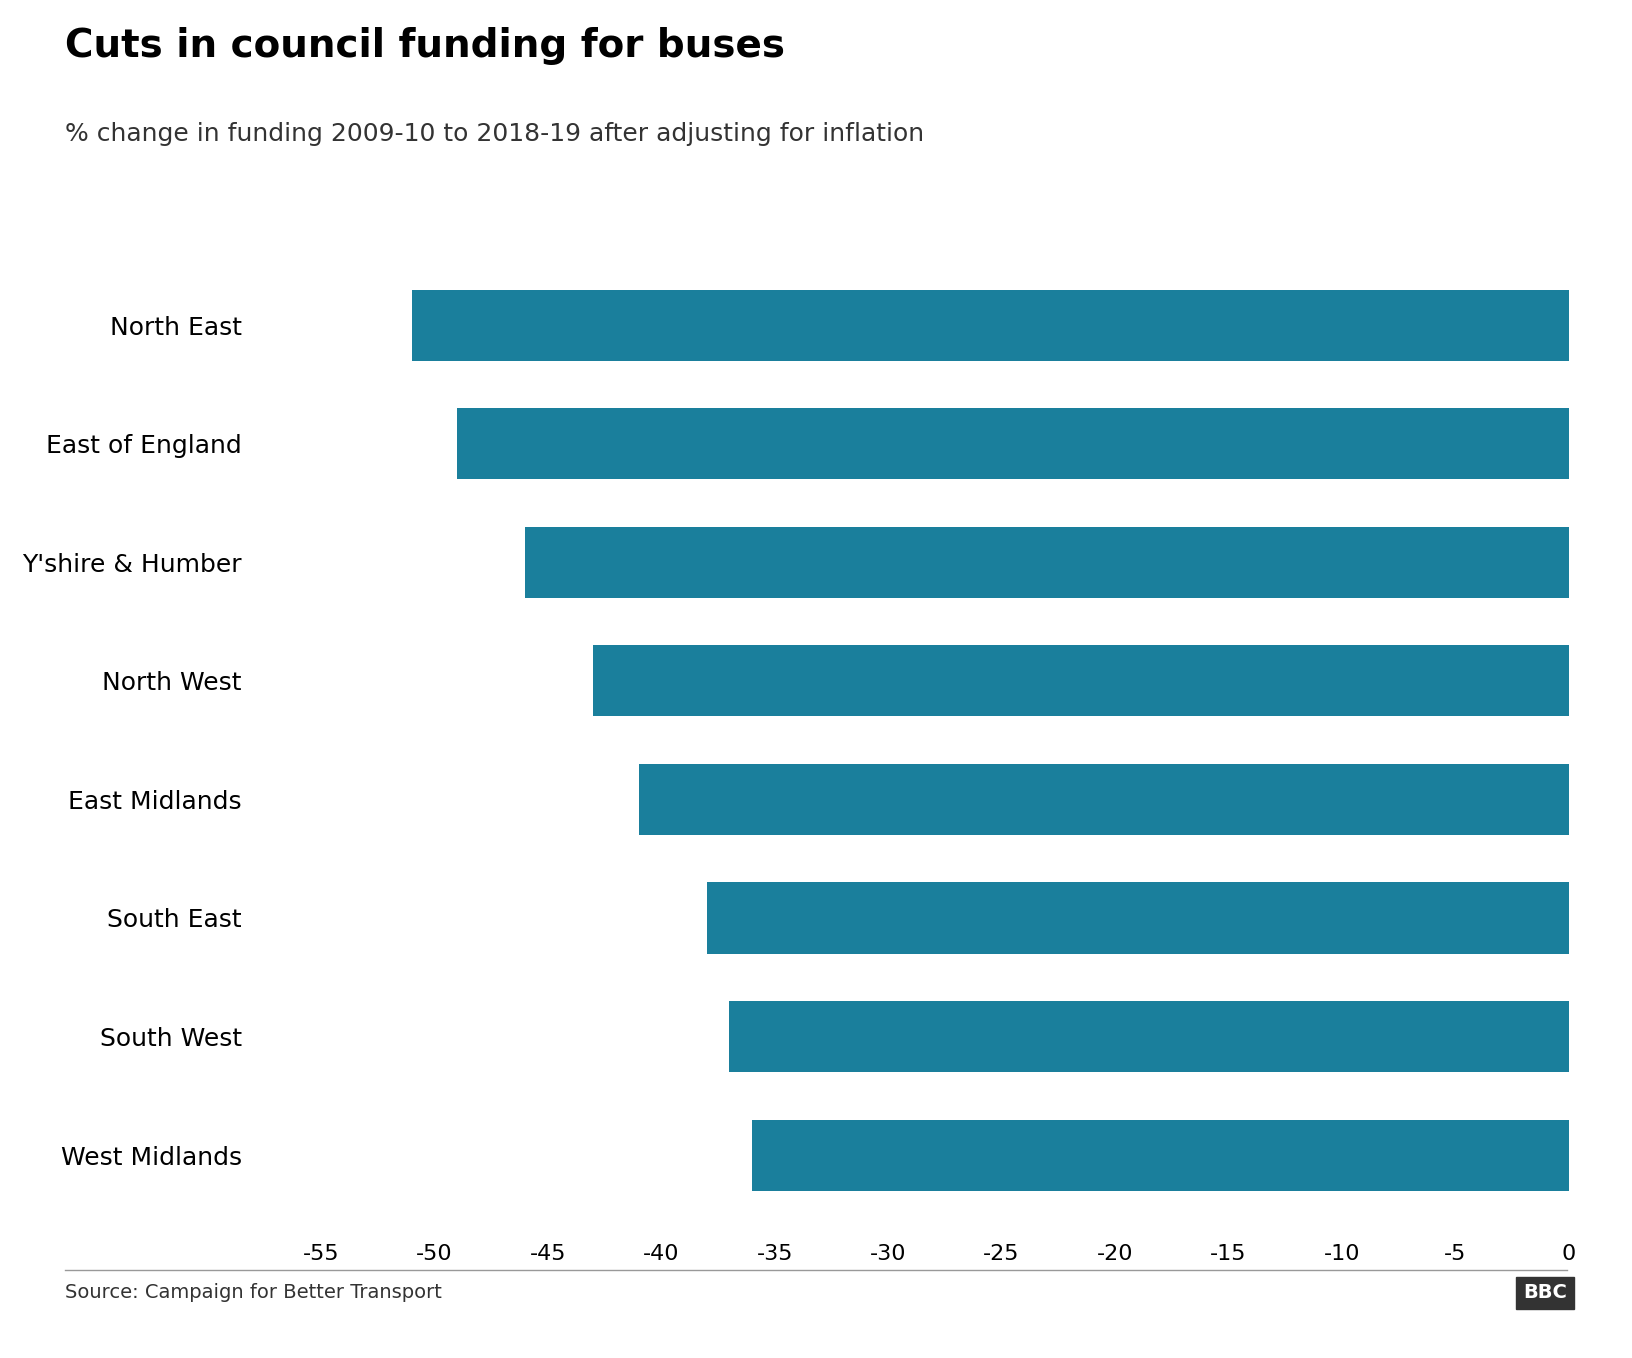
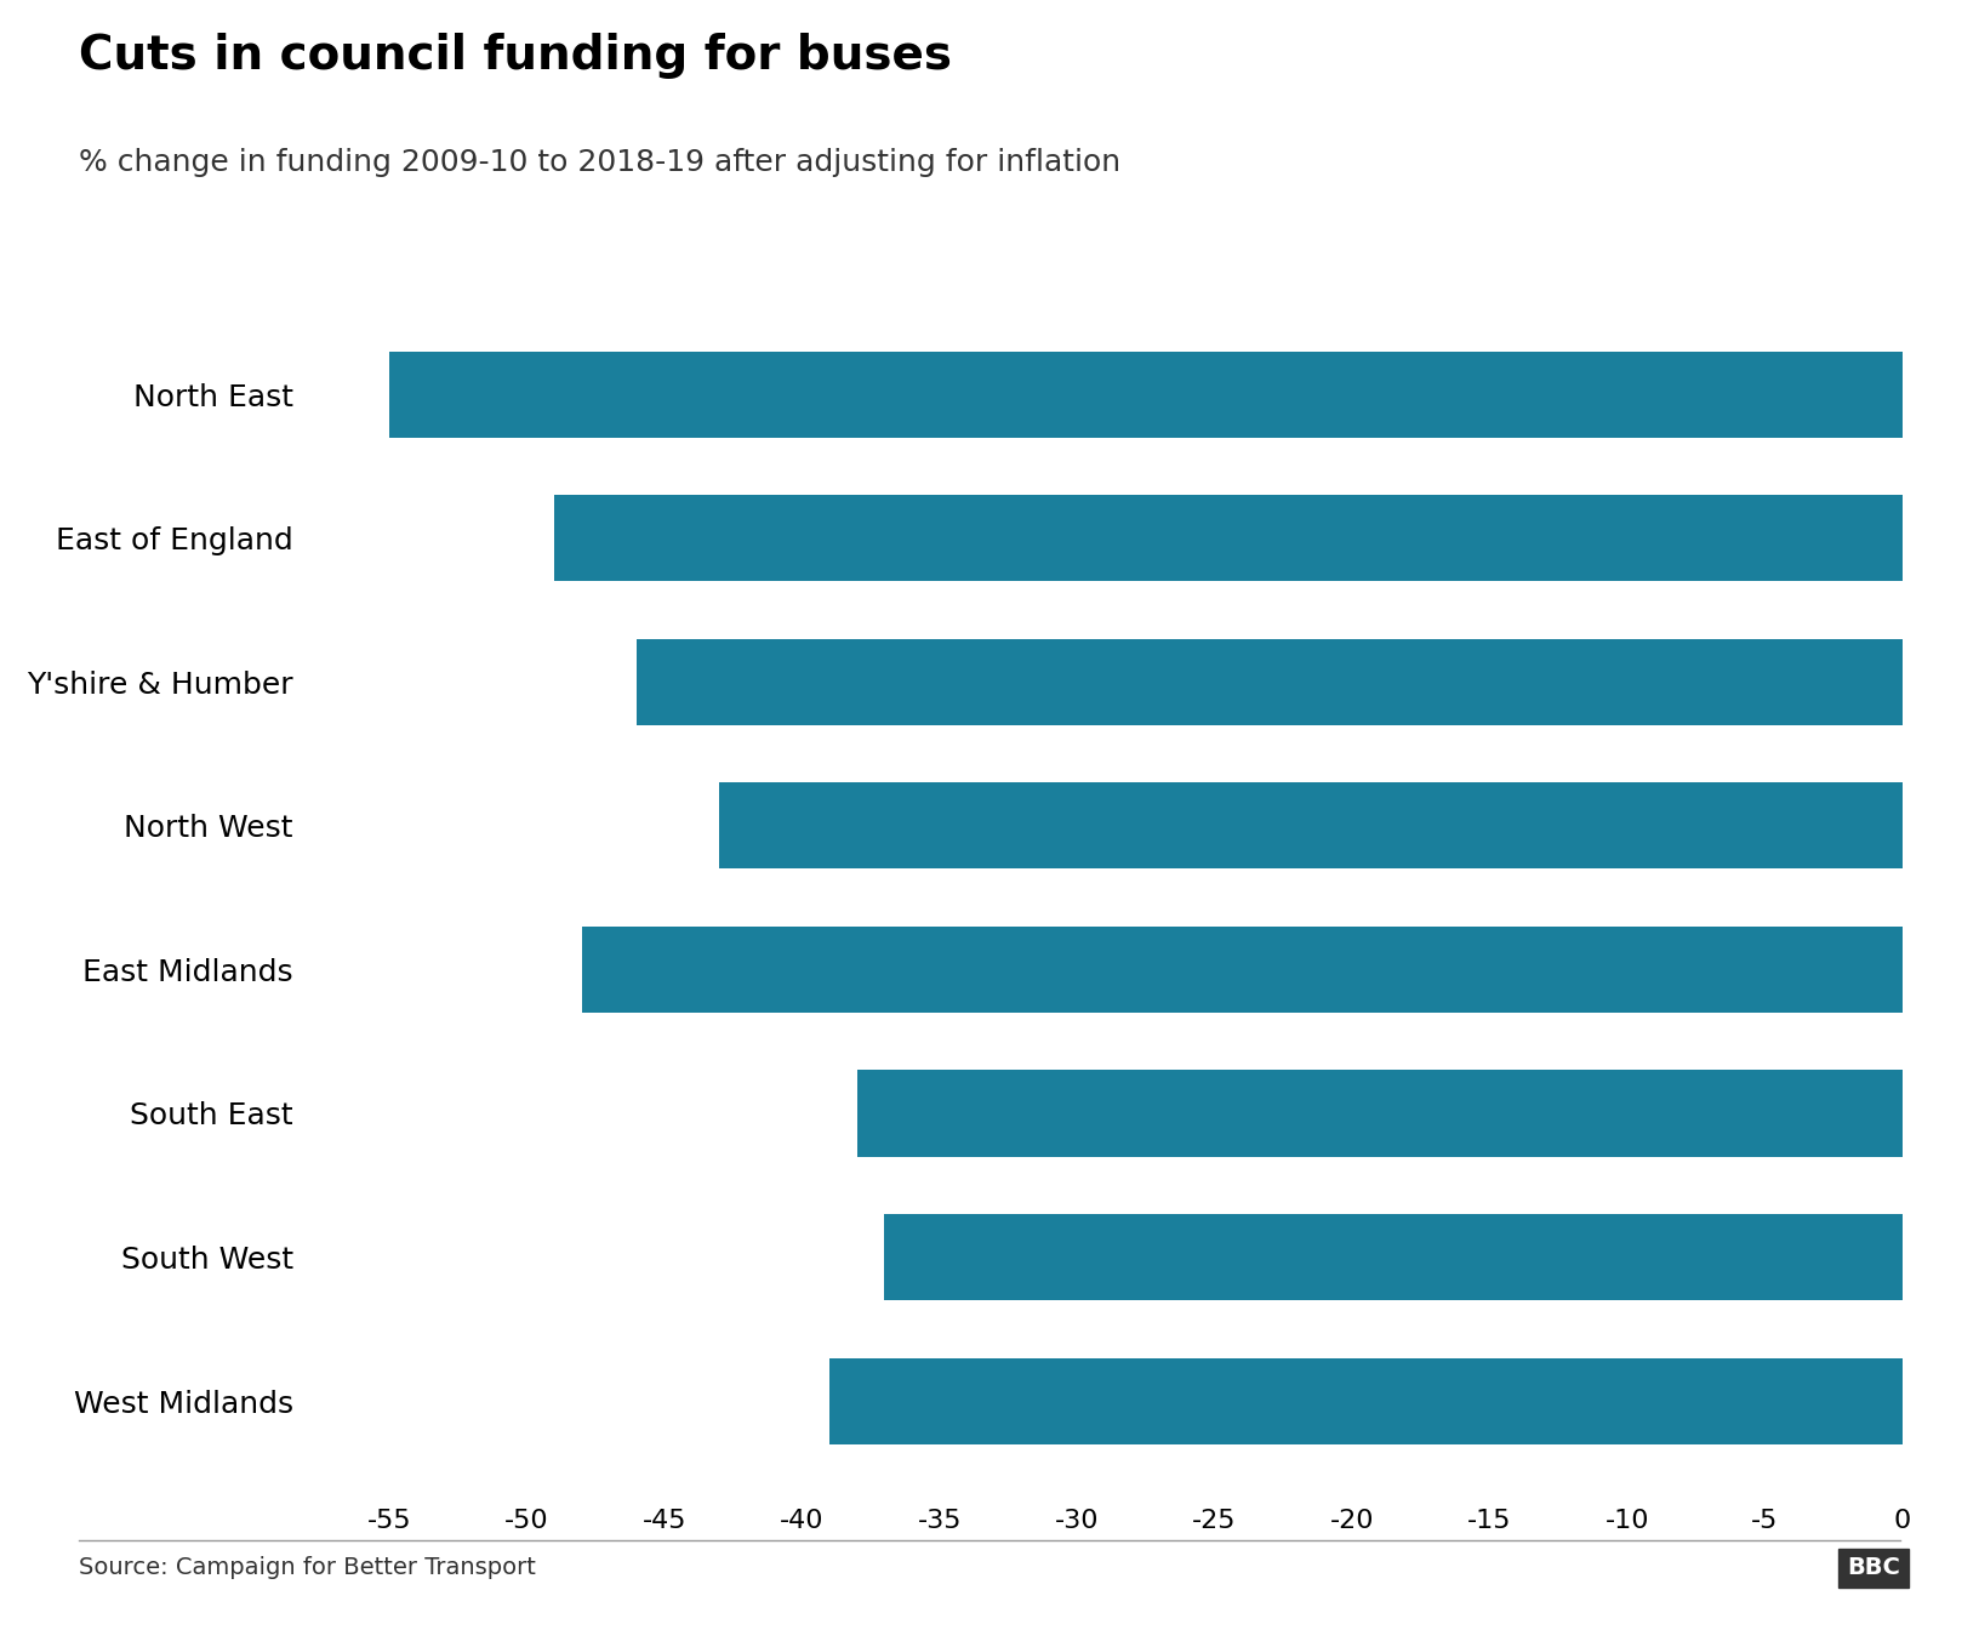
North East: -51 -> -55
East Midlands: -41 -> -48
West Midlands: -36 -> -39
